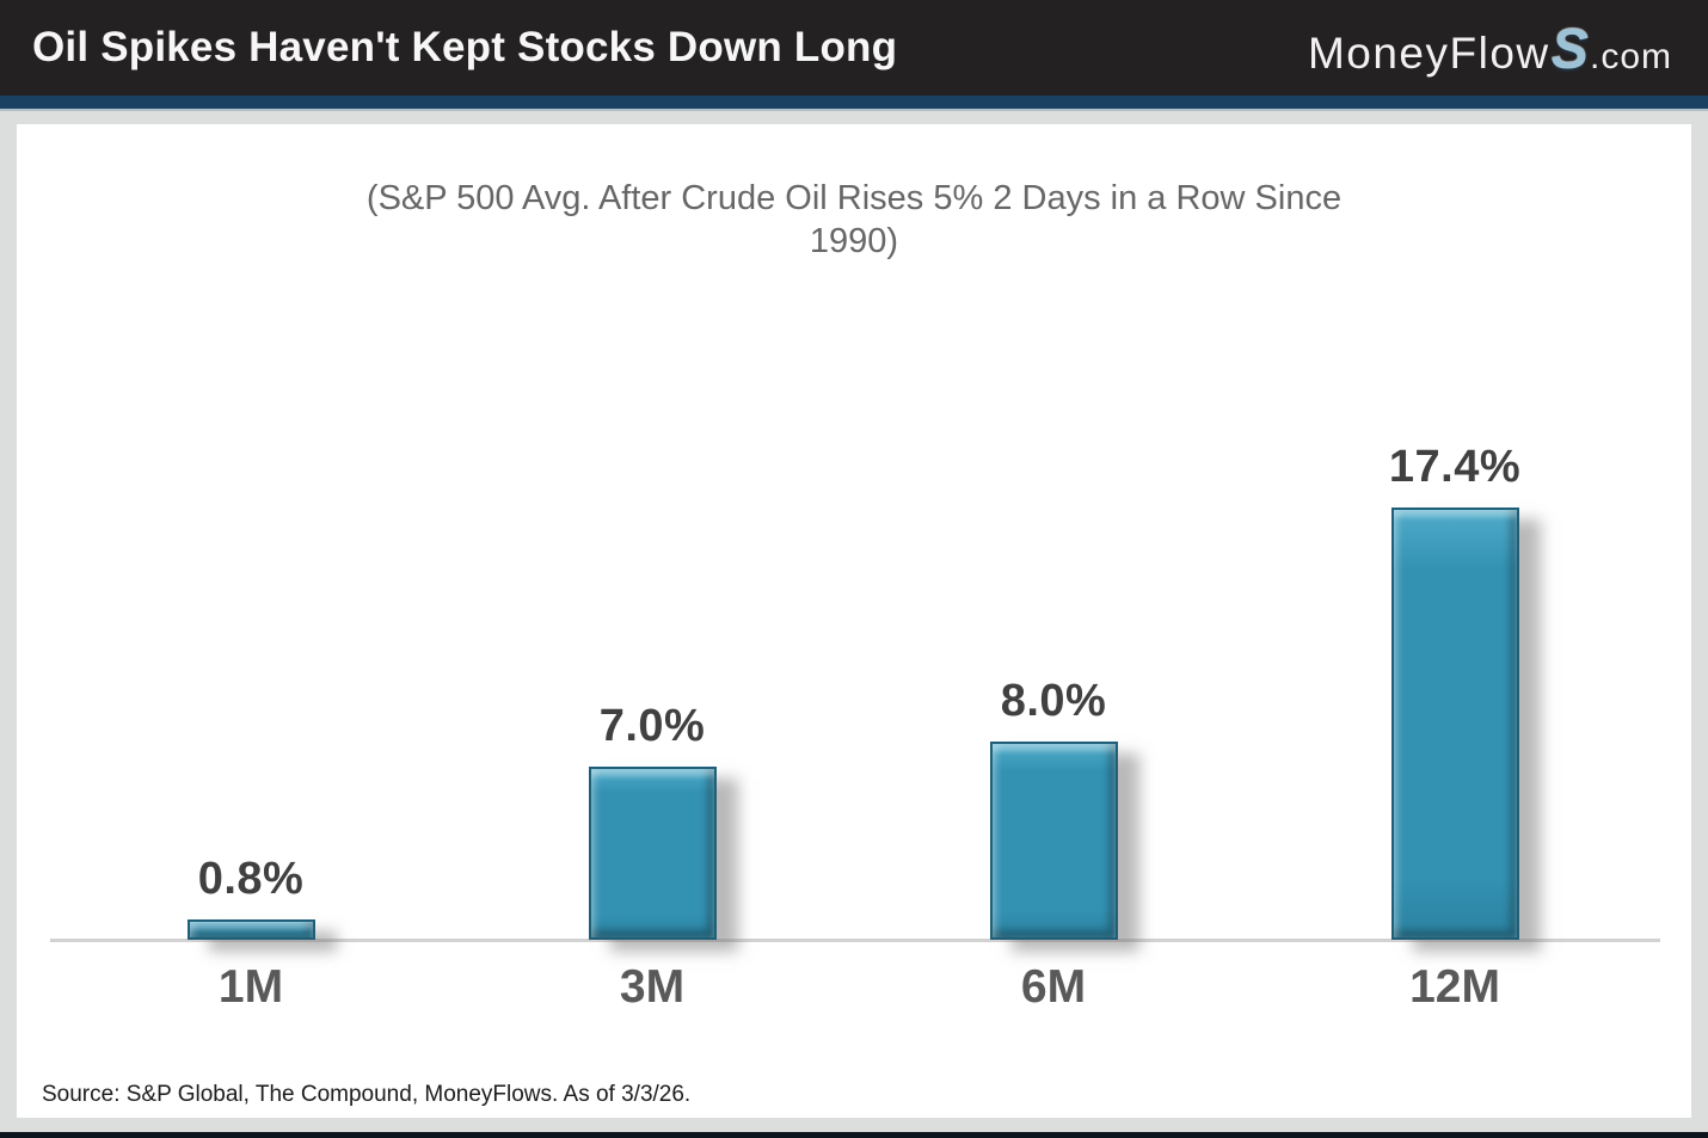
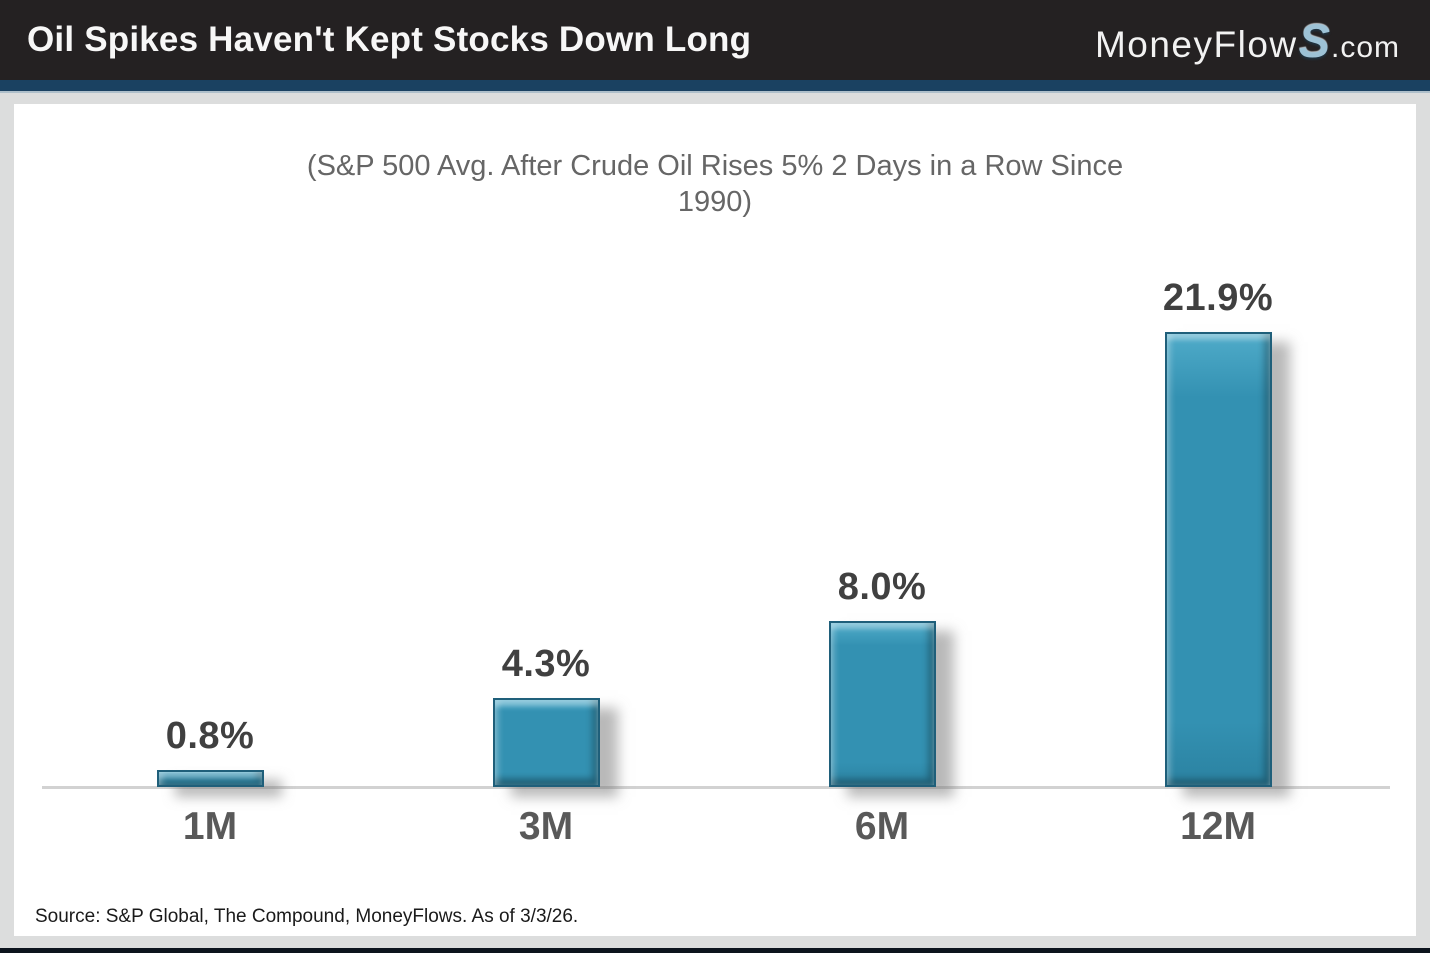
3M: 7.0% -> 4.3%
12M: 17.4% -> 21.9%
